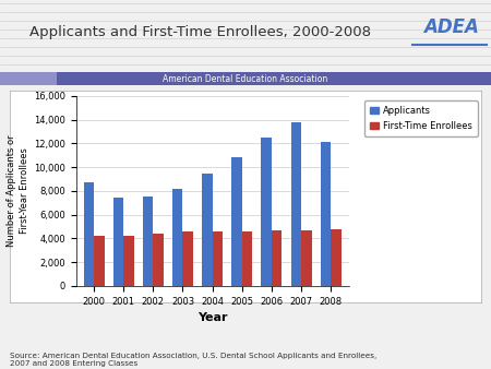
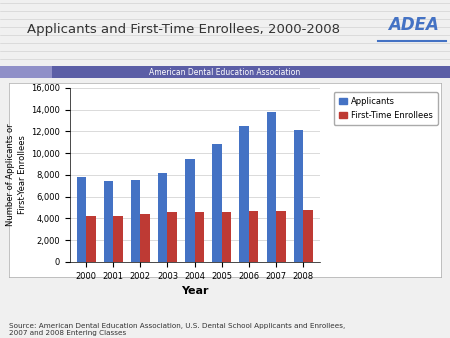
Applicants/2000: 8,700 -> 7,800
